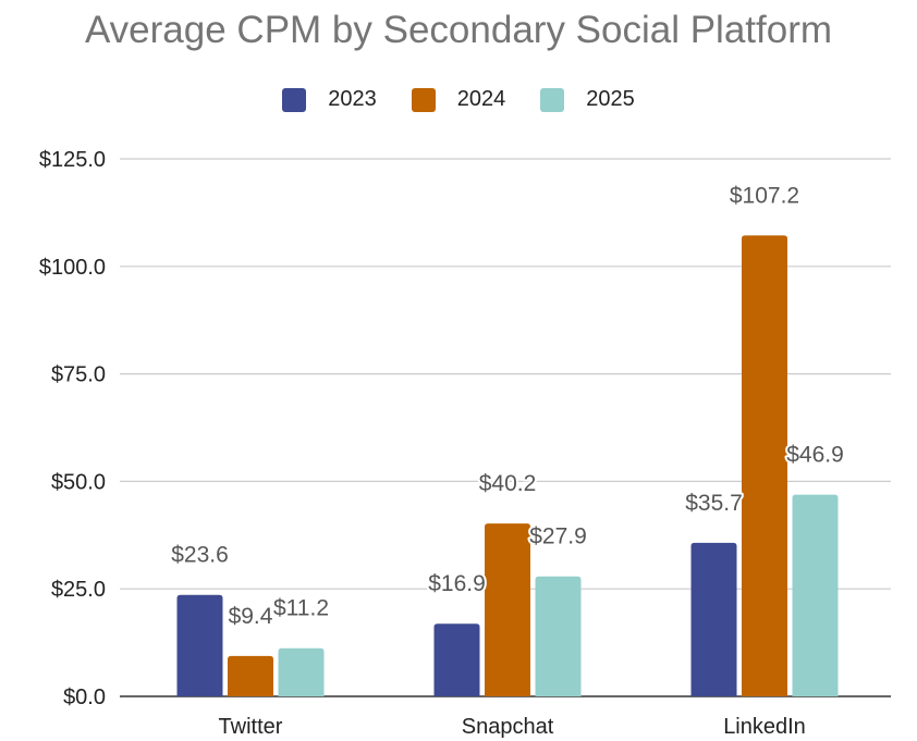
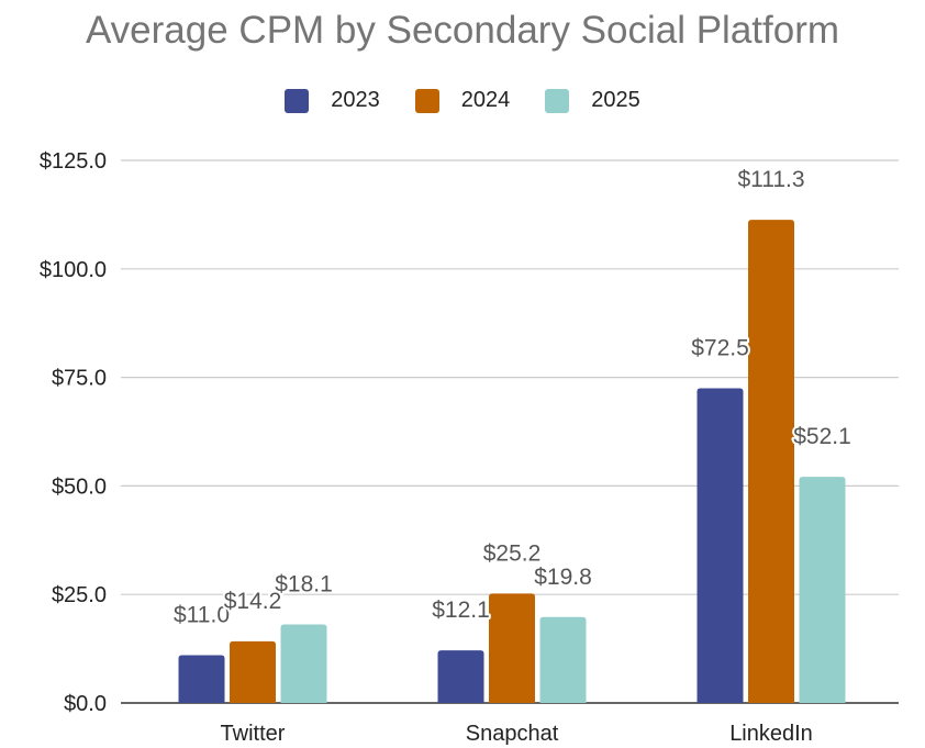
2023/Twitter: $23.6 -> $11.0
2024/Twitter: $9.4 -> $14.2
2025/Twitter: $11.2 -> $18.1
2023/Snapchat: $16.9 -> $12.1
2024/Snapchat: $40.2 -> $25.2
2025/Snapchat: $27.9 -> $19.8
2023/LinkedIn: $35.7 -> $72.5
2024/LinkedIn: $107.2 -> $111.3
2025/LinkedIn: $46.9 -> $52.1
